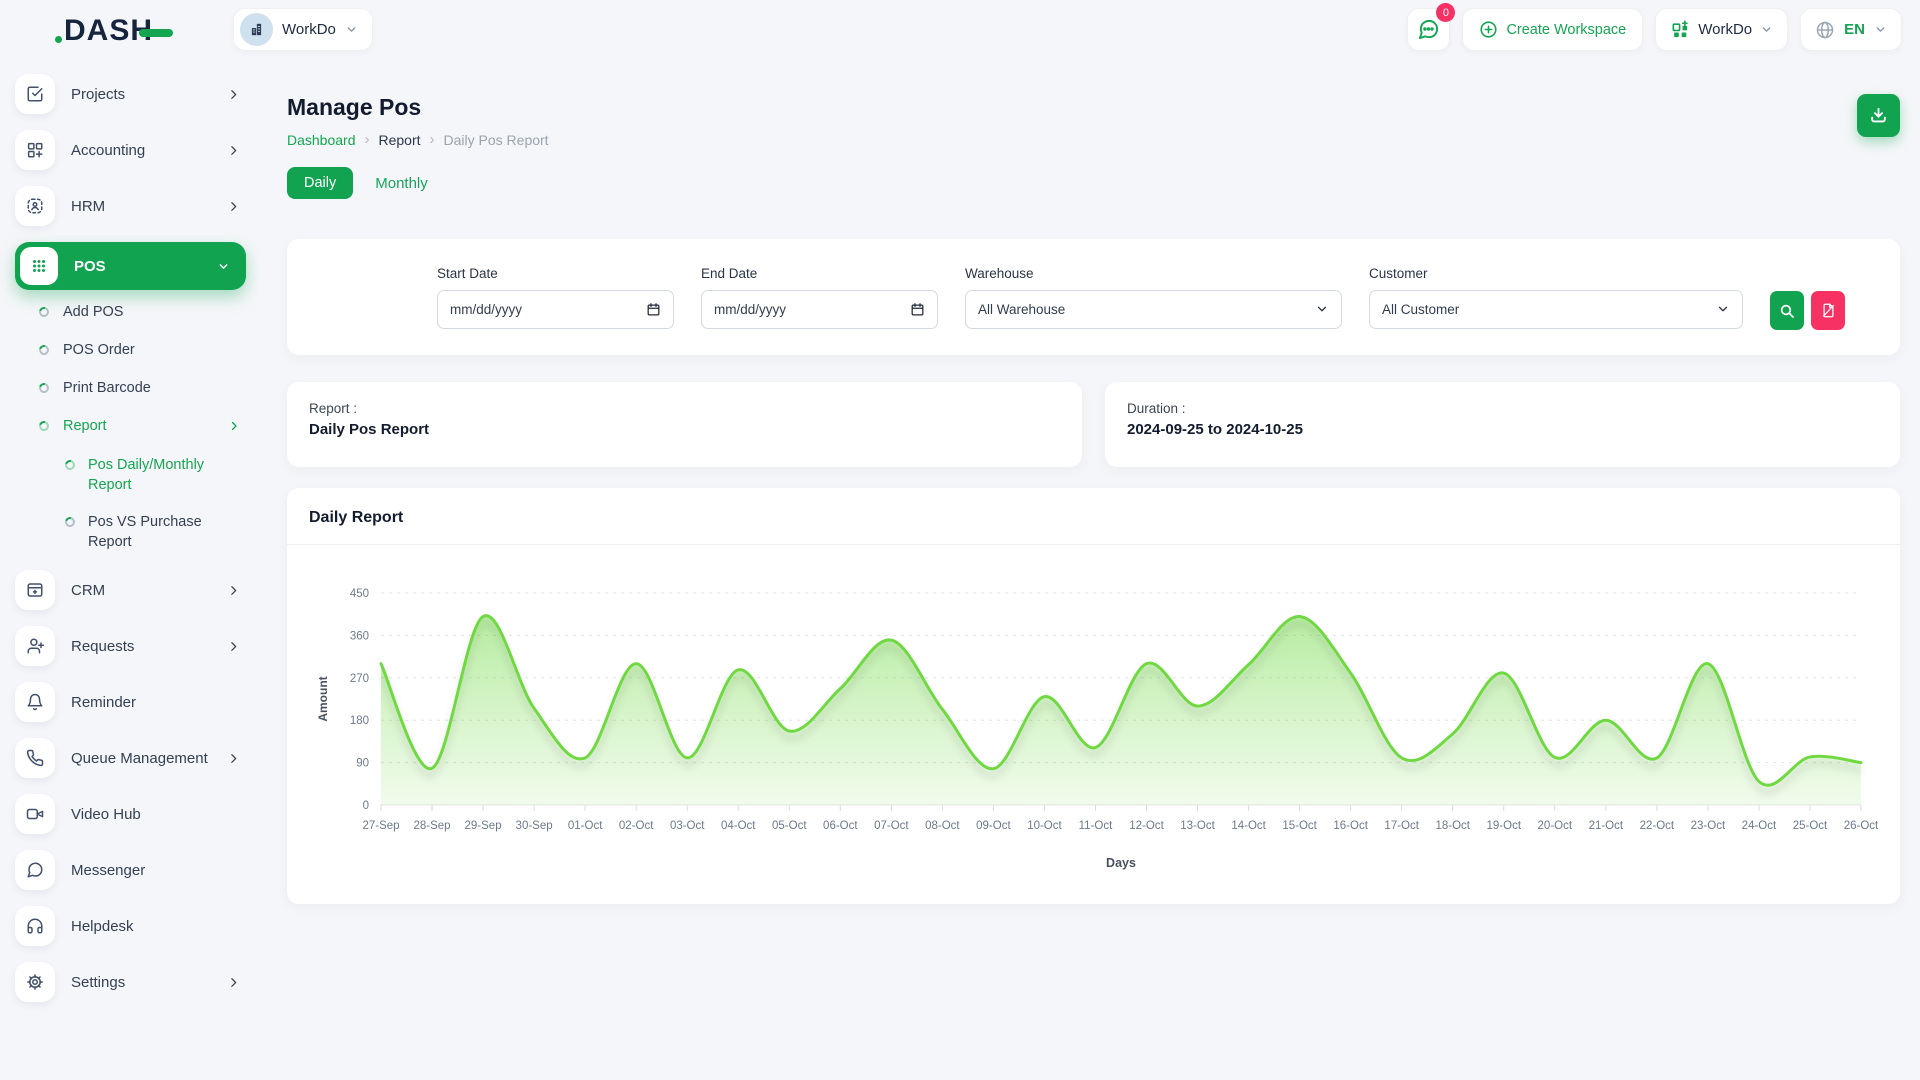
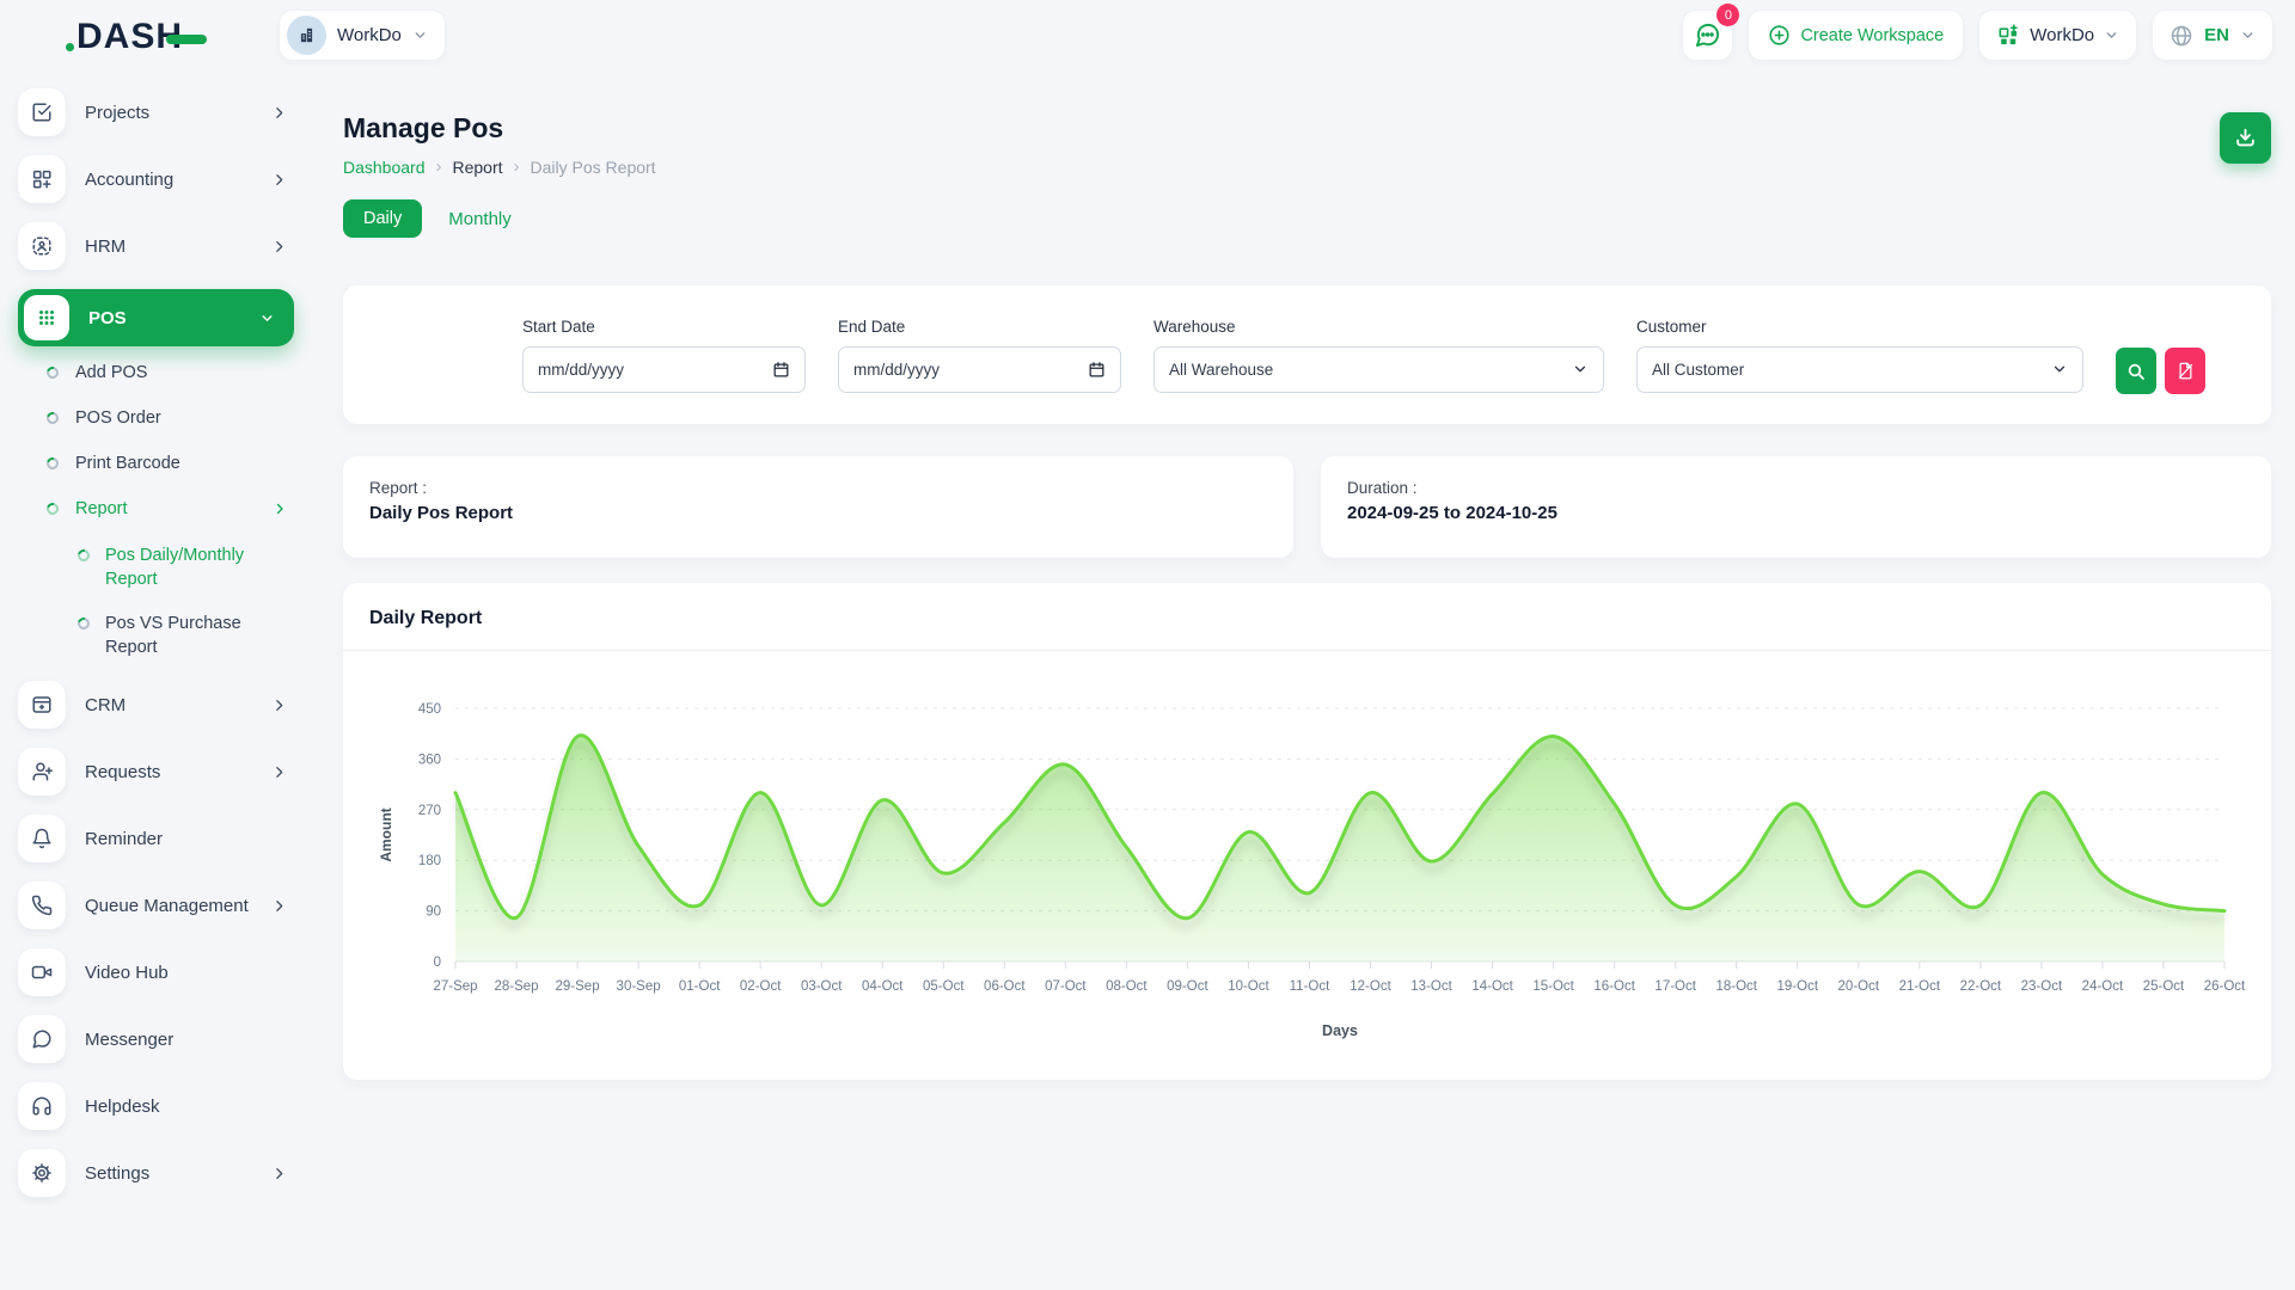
13-Oct: 210 -> 180
21-Oct: 180 -> 160
24-Oct: 50 -> 160
